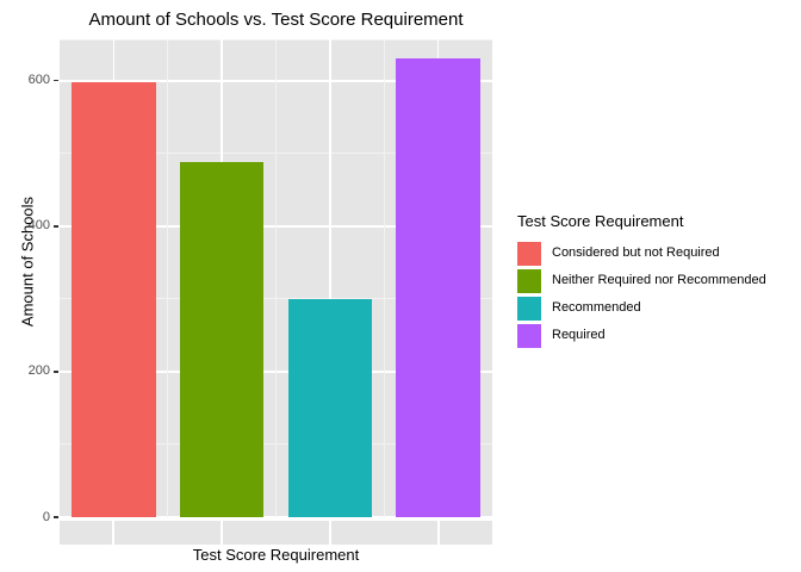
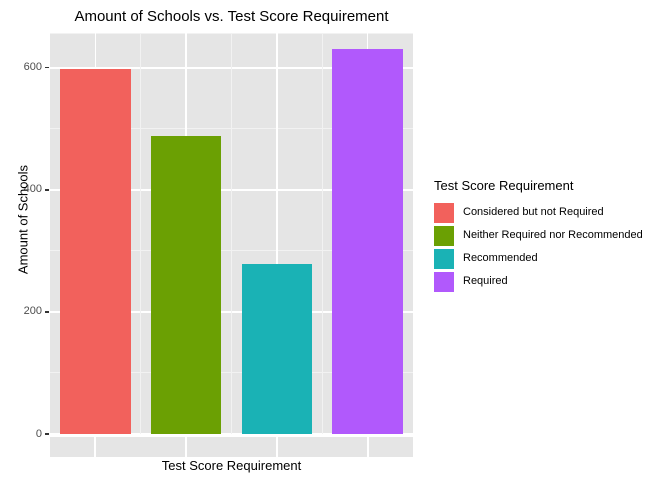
Recommended: 300 -> 280
